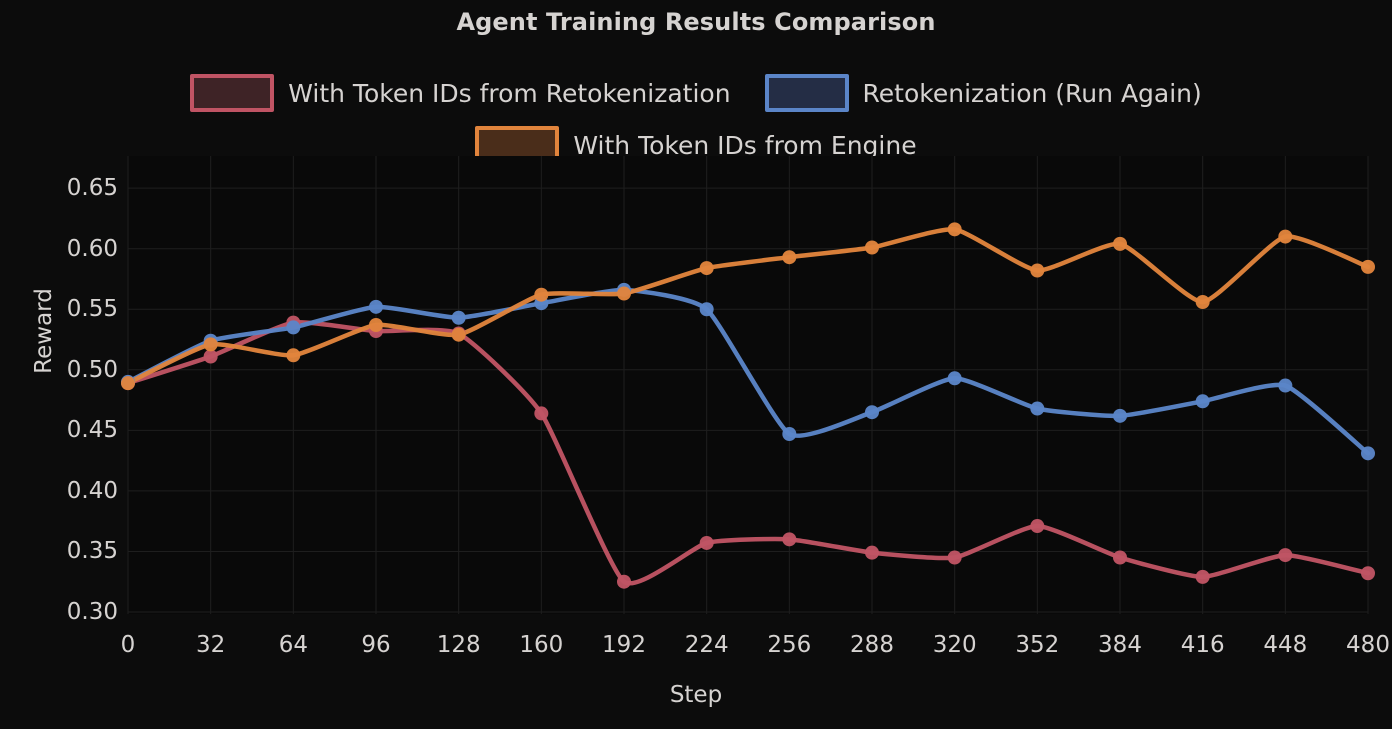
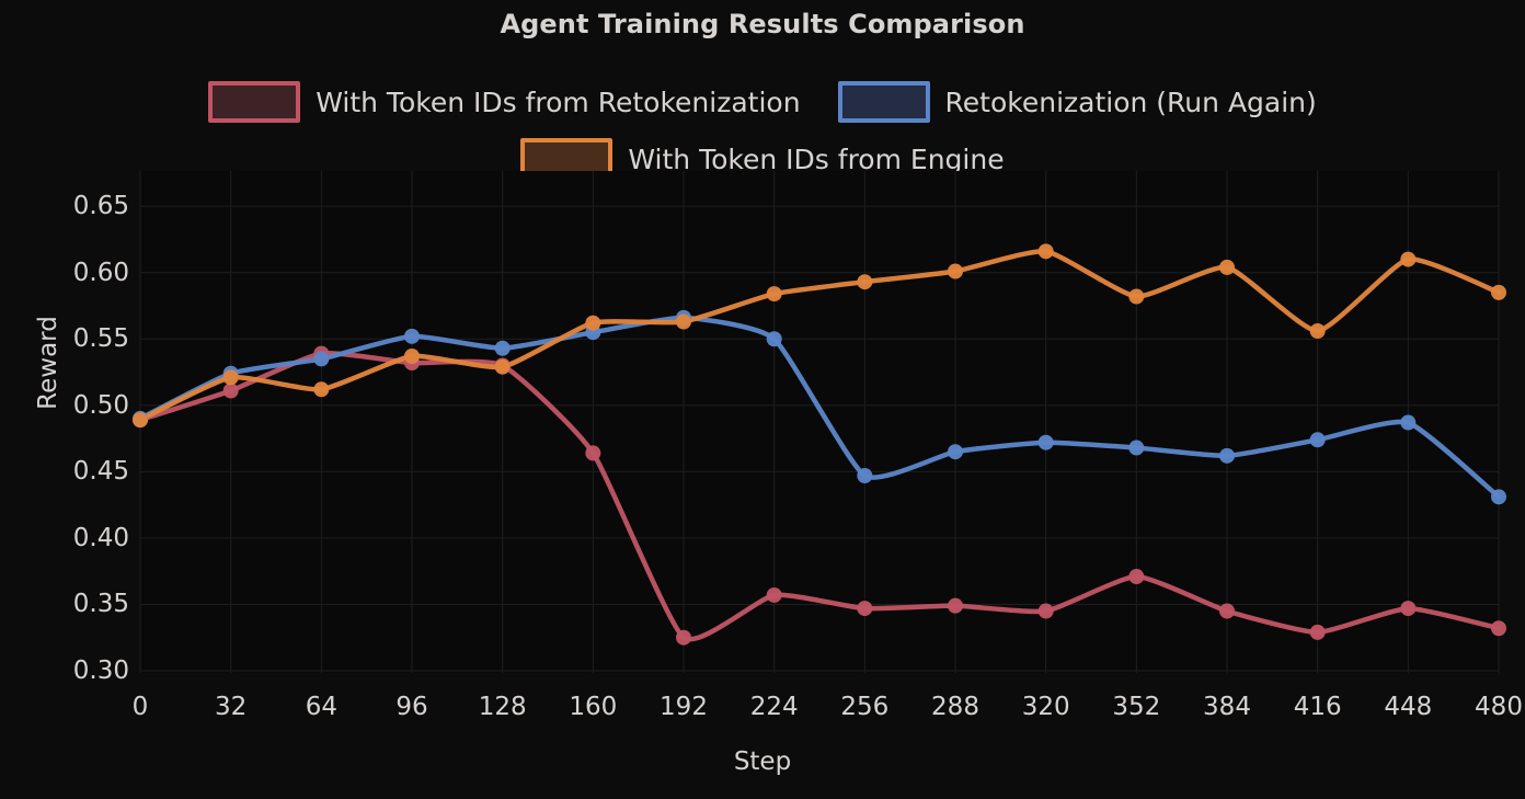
With Token IDs from Retokenization/256: 0.360 -> 0.347
Retokenization (Run Again)/320: 0.493 -> 0.472
